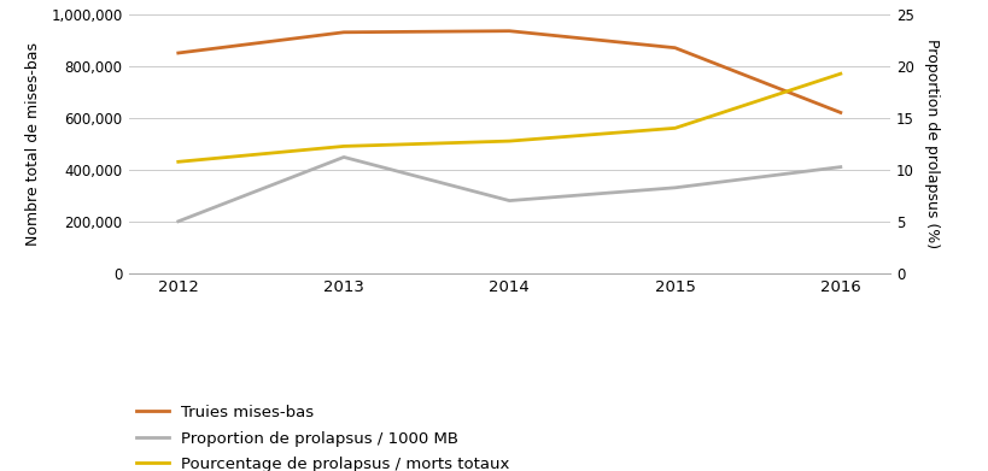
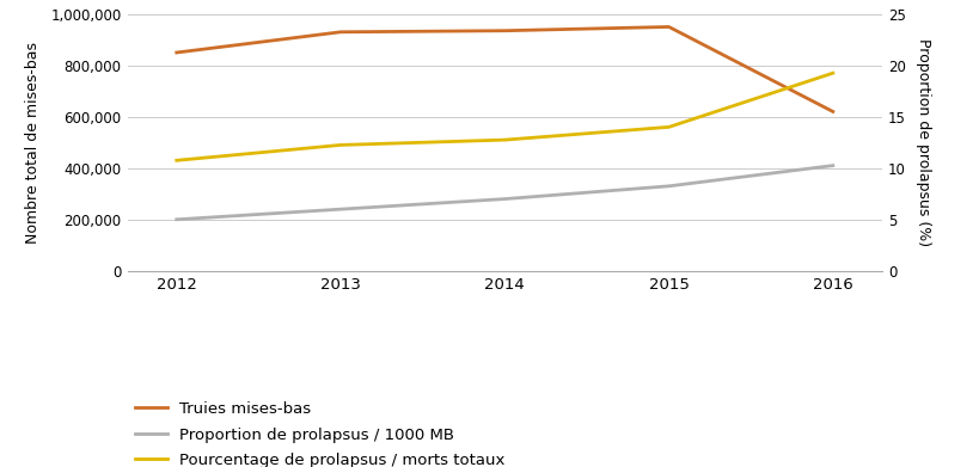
Proportion de prolapsus / 1000 MB/2013: 11.2 -> 6.0
Truies mises-bas/2015: 870,000 -> 950,000
